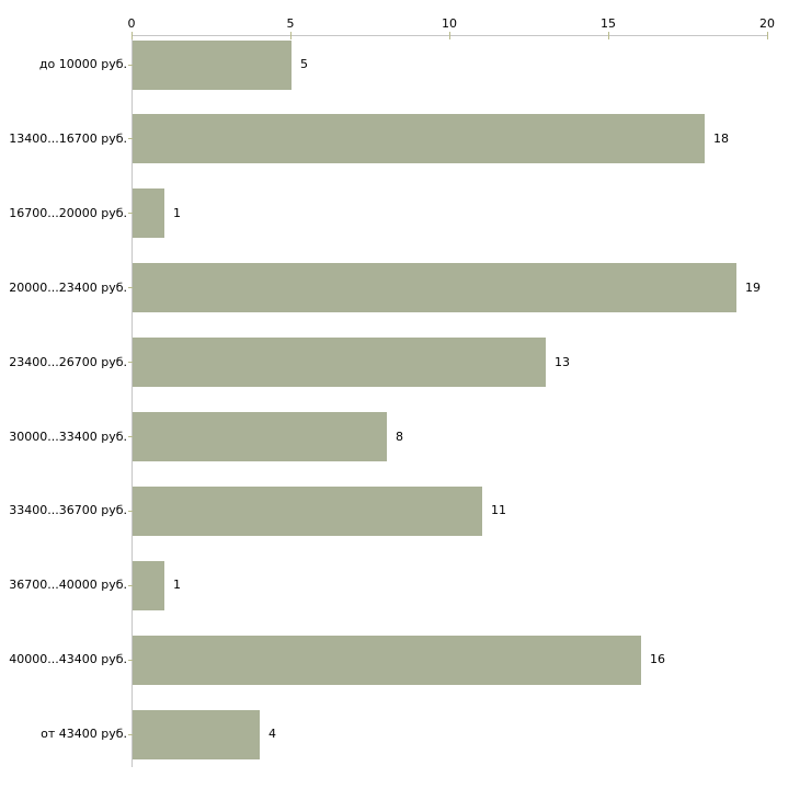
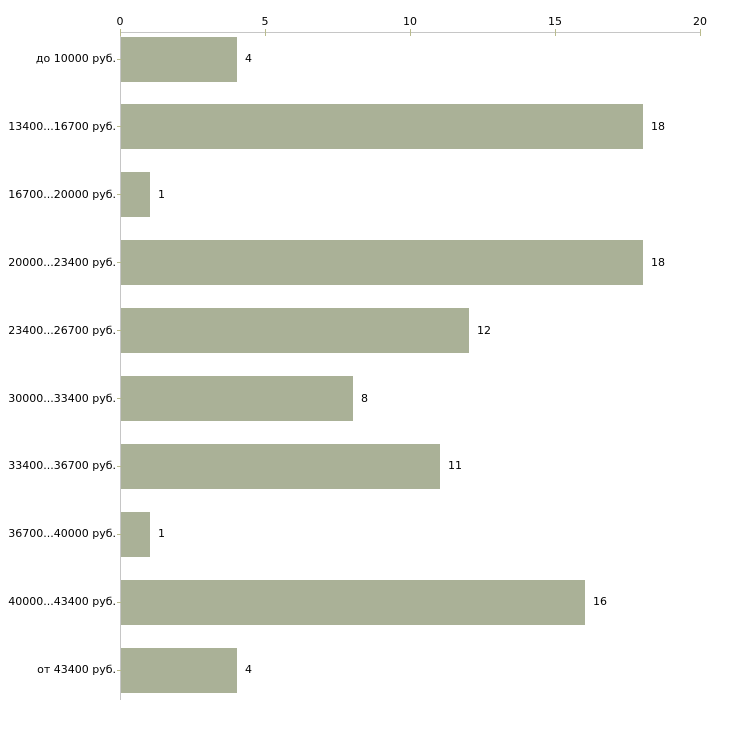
до 10000 руб.: 5 -> 4
20000...23400 руб.: 19 -> 18
23400...26700 руб.: 13 -> 12
